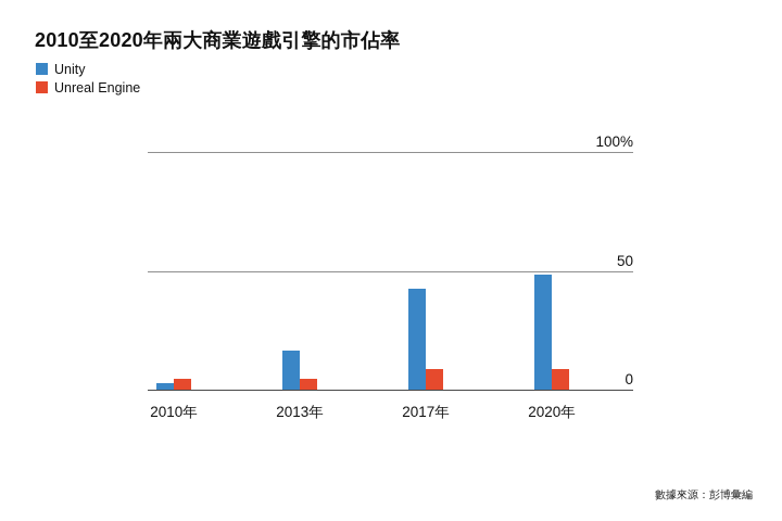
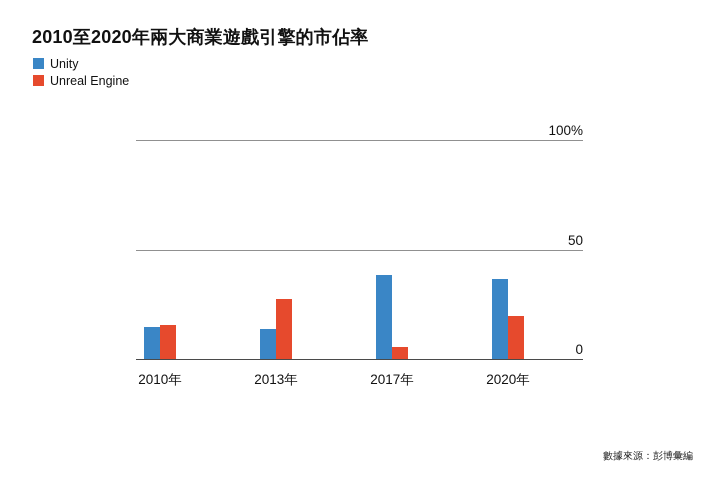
Unity/2010年: 3% -> 15%
Unreal Engine/2010年: 5% -> 16%
Unity/2013年: 17% -> 14%
Unreal Engine/2013年: 5% -> 28%
Unity/2017年: 43% -> 39%
Unreal Engine/2017年: 9% -> 6%
Unity/2020年: 49% -> 37%
Unreal Engine/2020年: 9% -> 20%
